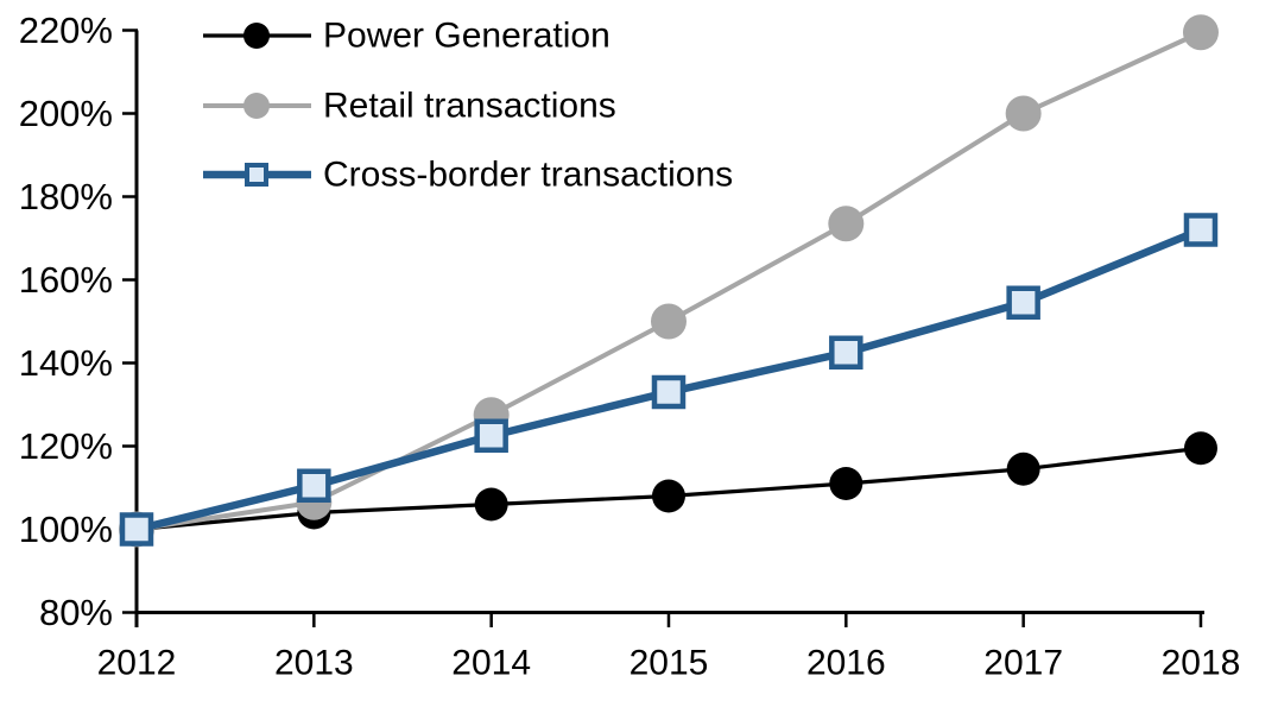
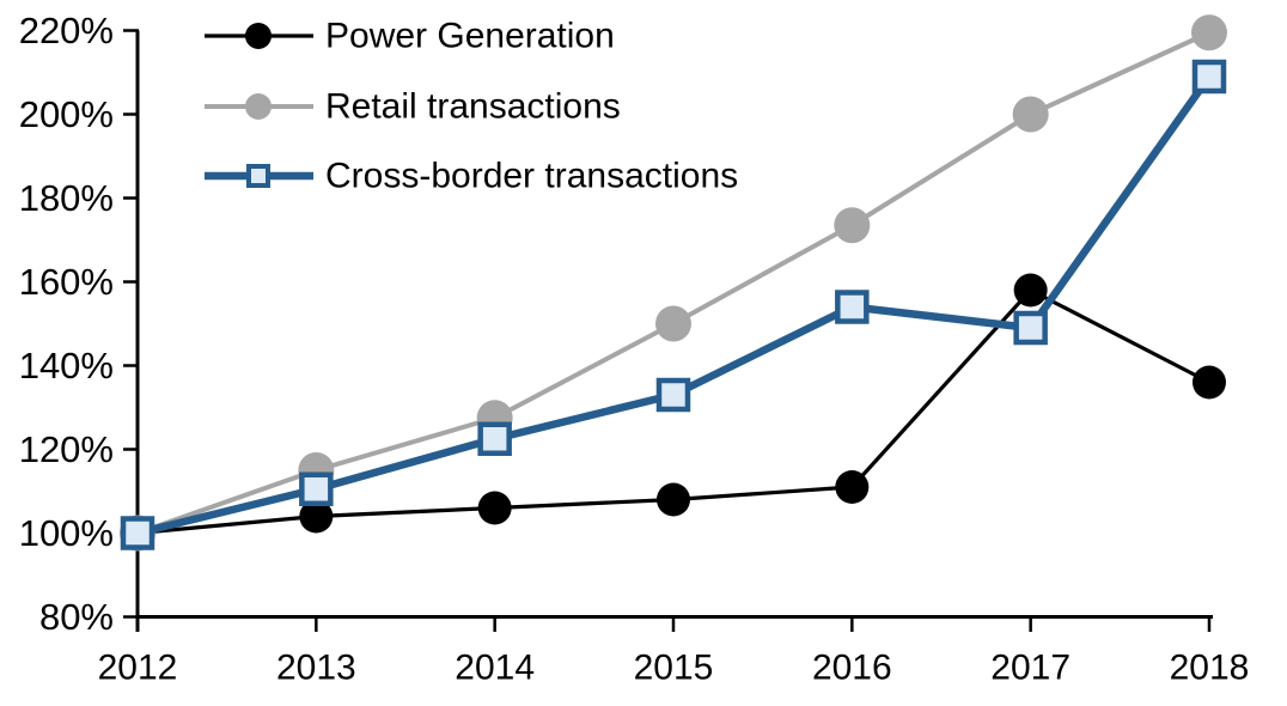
Retail transactions/2013: 106% -> 115%
Cross-border transactions/2016: 142% -> 154%
Power Generation/2017: 114% -> 158%
Cross-border transactions/2017: 154% -> 149%
Power Generation/2018: 120% -> 136%
Cross-border transactions/2018: 172% -> 209%
